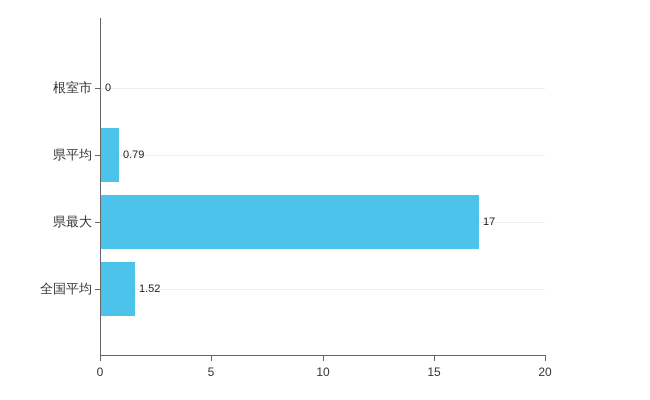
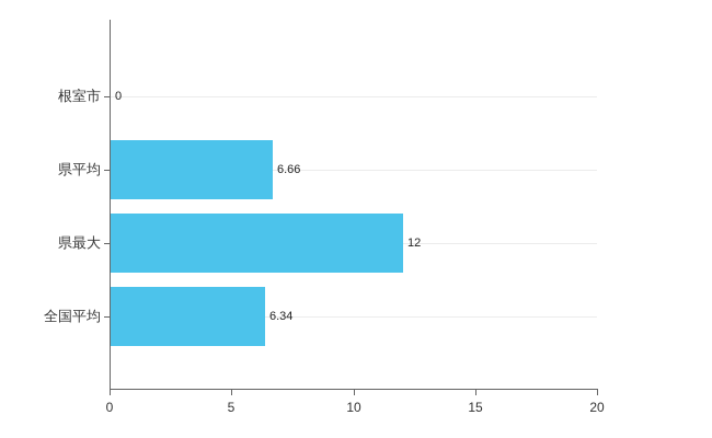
県平均: 0.79 -> 6.66
県最大: 17 -> 12
全国平均: 1.52 -> 6.34
